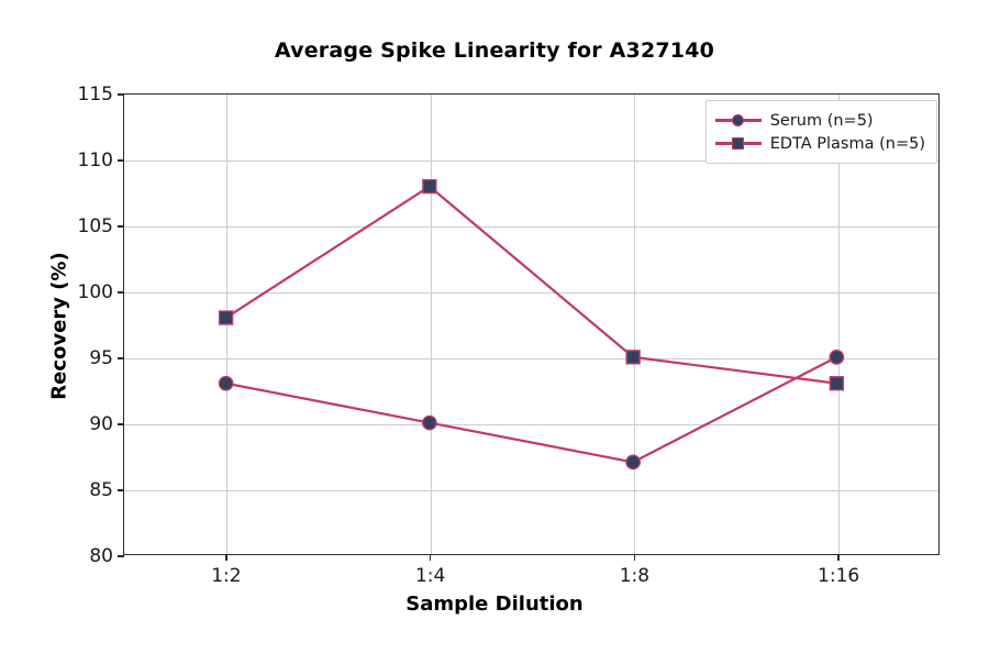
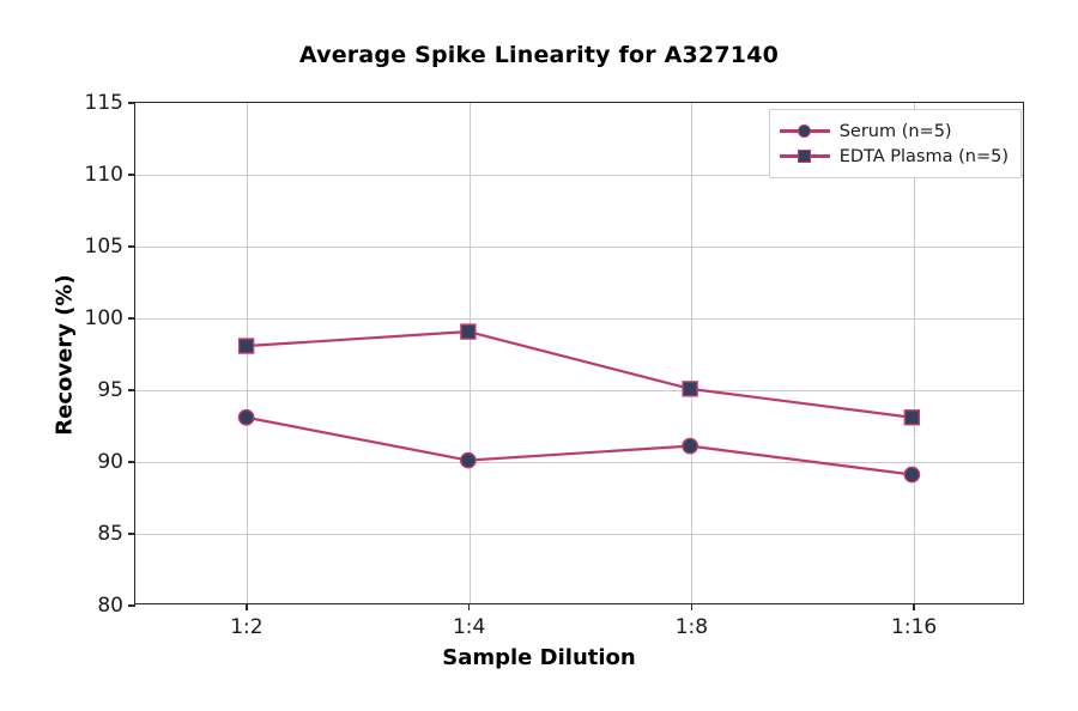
EDTA Plasma (n=5)/1:4: 108 -> 99
Serum (n=5)/1:8: 87 -> 91
Serum (n=5)/1:16: 95 -> 89
